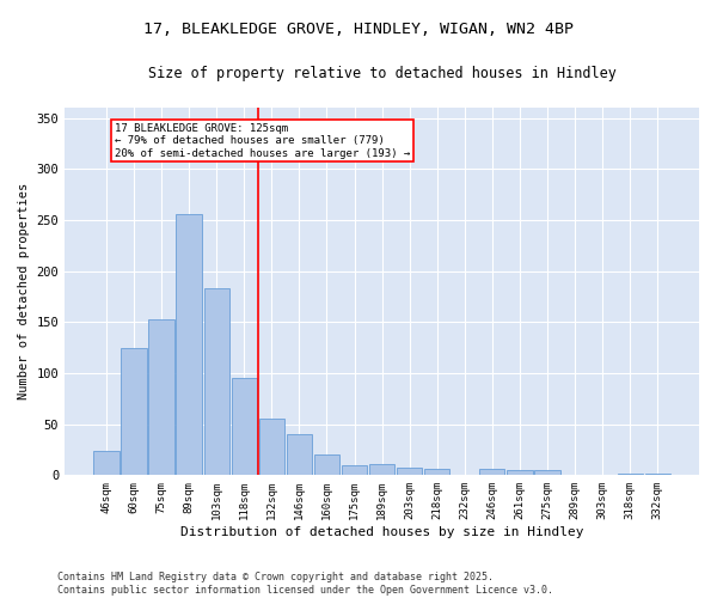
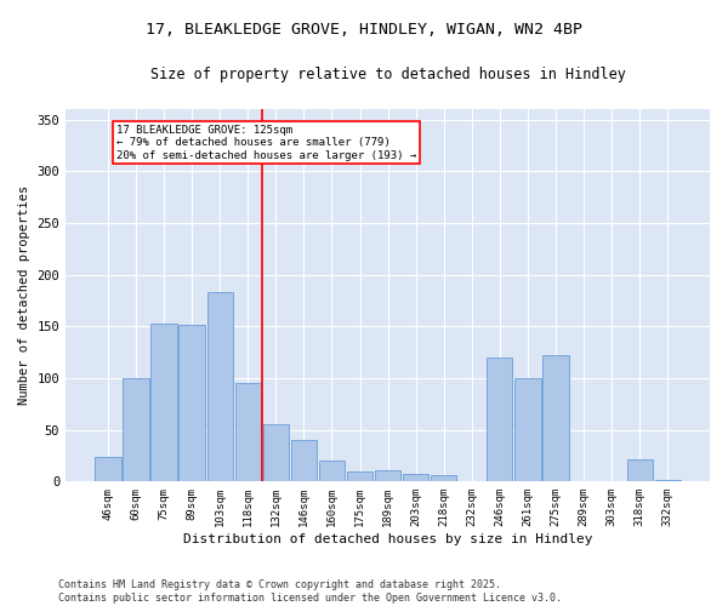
60sqm: 124 -> 100
89sqm: 256 -> 152
246sqm: 6 -> 120
261sqm: 5 -> 100
275sqm: 5 -> 122
318sqm: 2 -> 22
